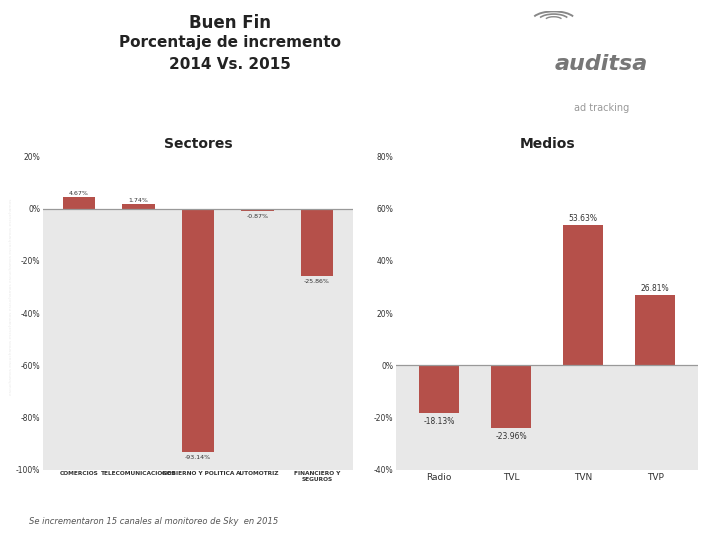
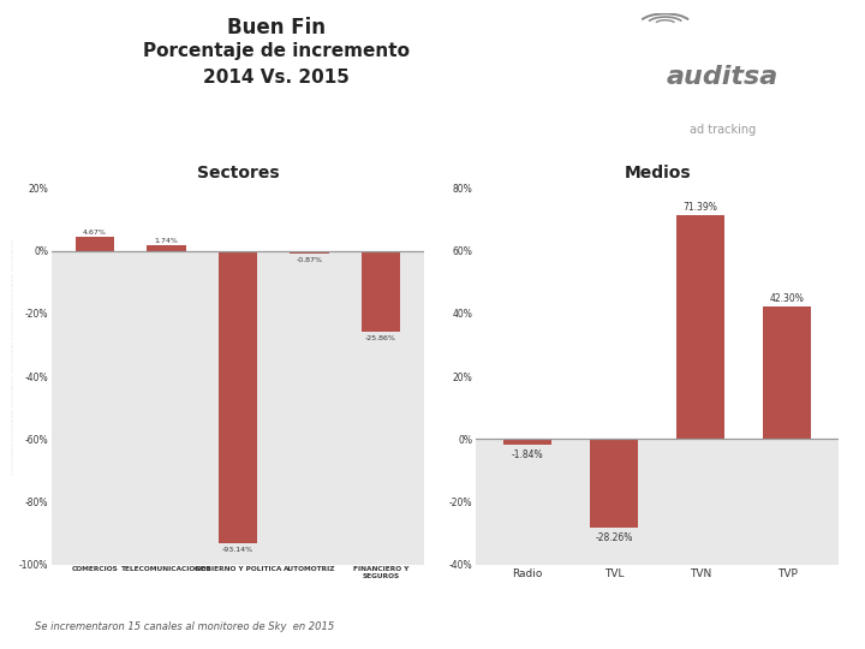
Medios/Radio: -18.13% -> -1.84%
Medios/TVL: -23.96% -> -28.26%
Medios/TVN: 53.63% -> 71.39%
Medios/TVP: 26.81% -> 42.30%
